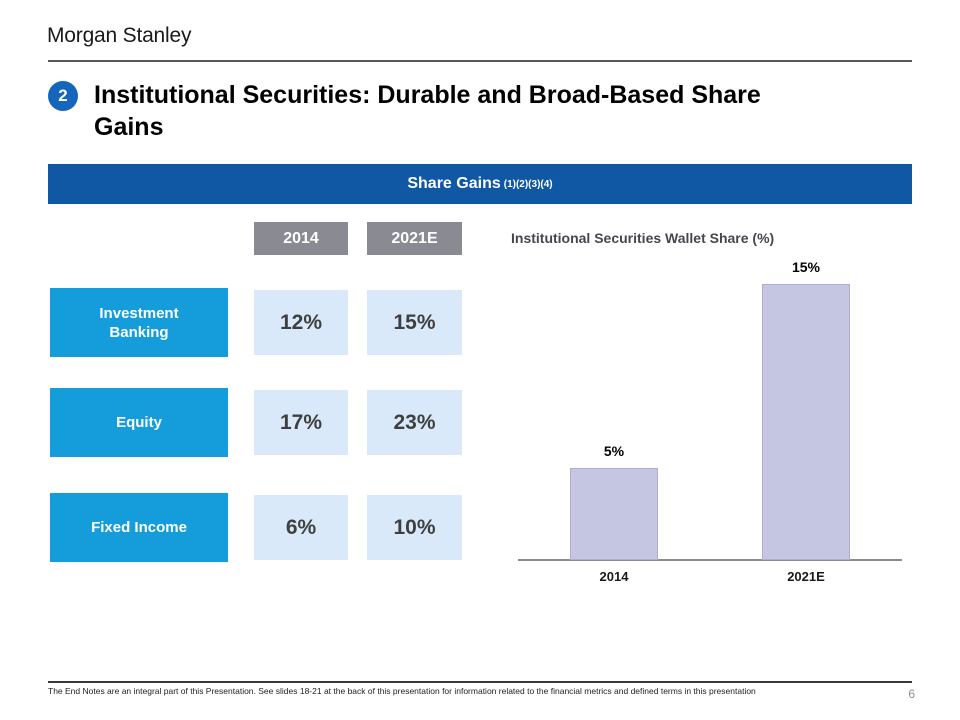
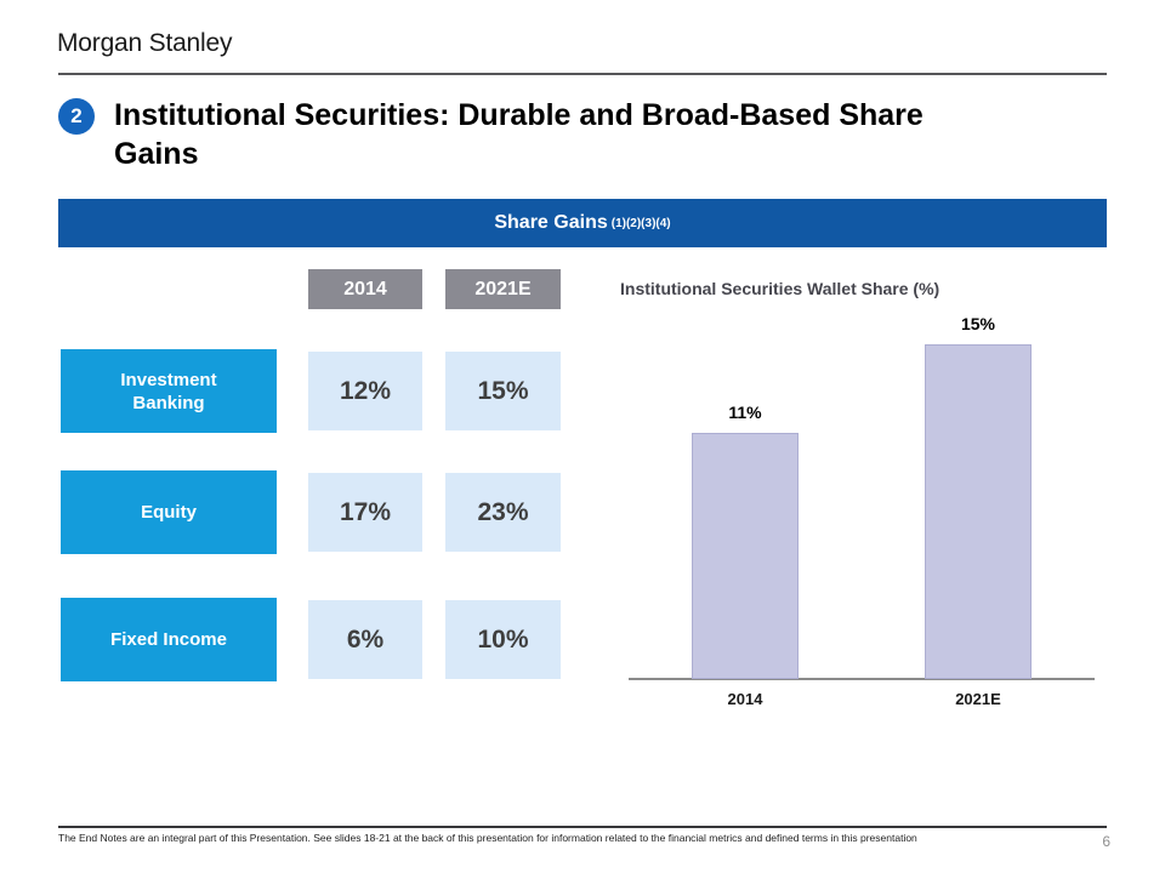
2014: 5% -> 11%
